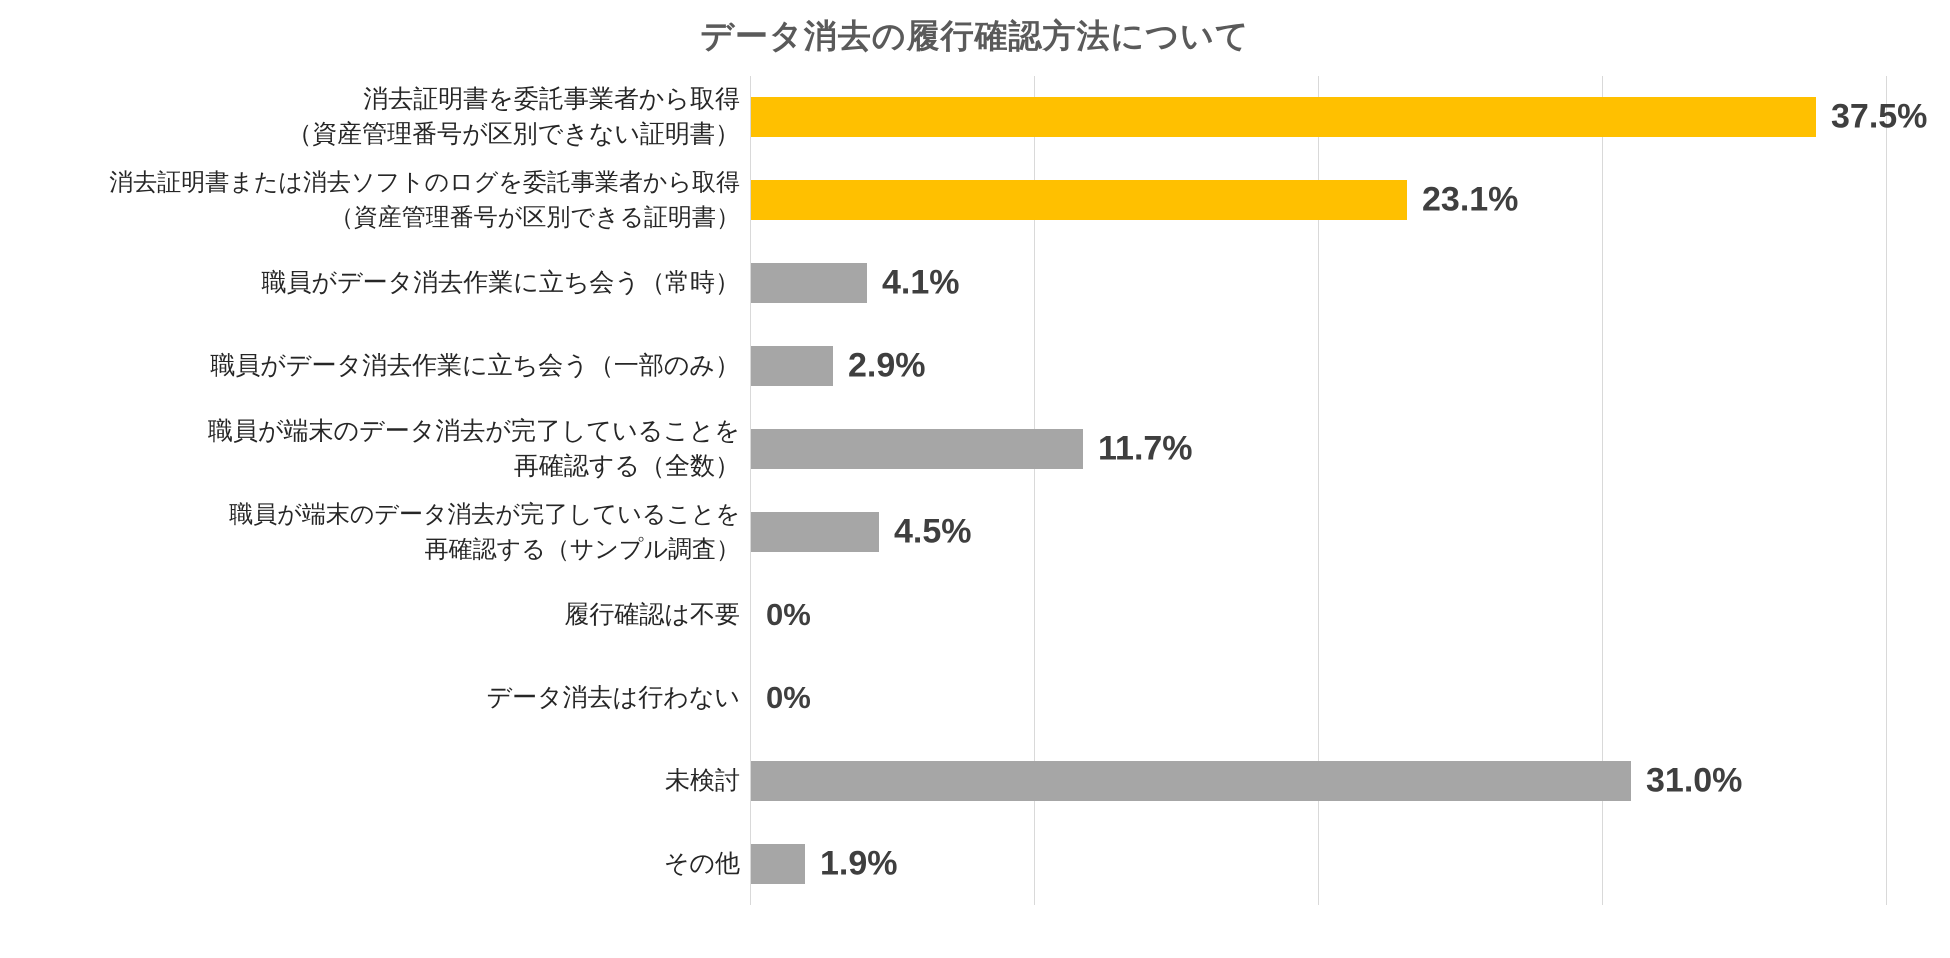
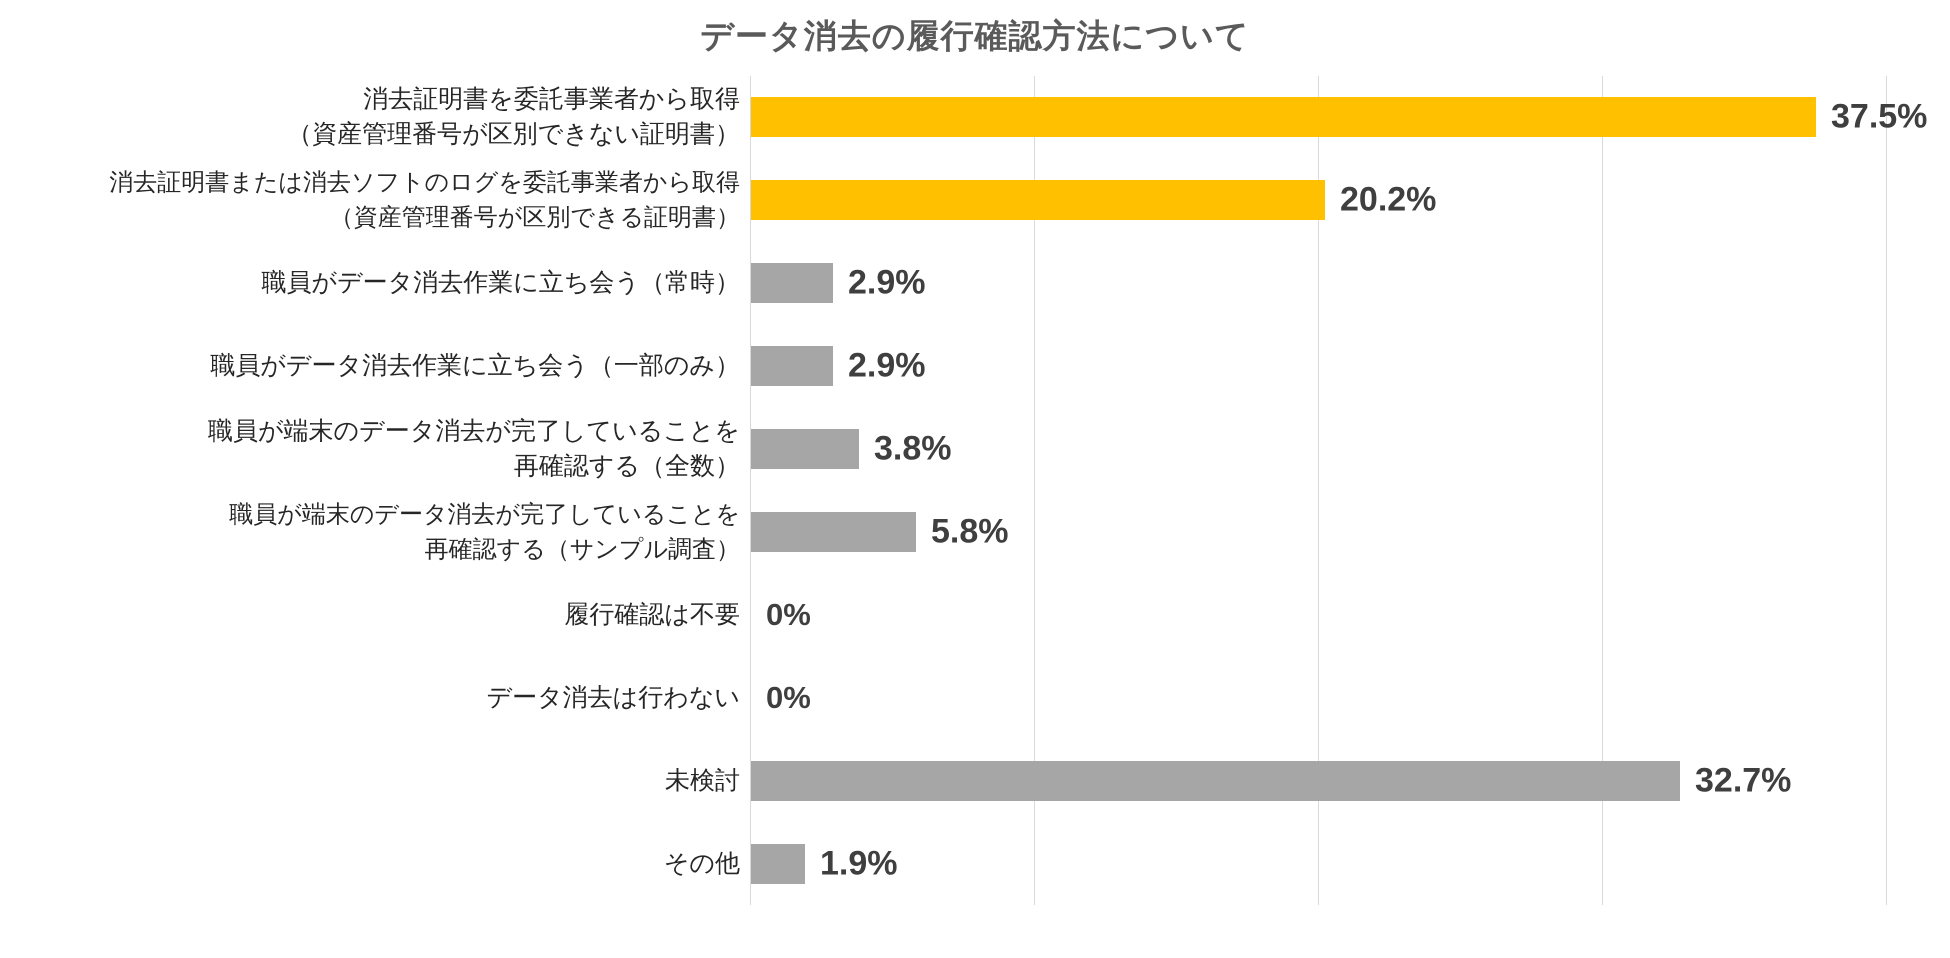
消去証明書または消去ソフトのログを委託事業者から取得 （資産管理番号が区別できる証明書）: 23.1% -> 20.2%
職員がデータ消去作業に立ち会う（常時）: 4.1% -> 2.9%
職員が端末のデータ消去が完了していることを 再確認する（全数）: 11.7% -> 3.8%
職員が端末のデータ消去が完了していることを 再確認する（サンプル調査）: 4.5% -> 5.8%
未検討: 31.0% -> 32.7%
